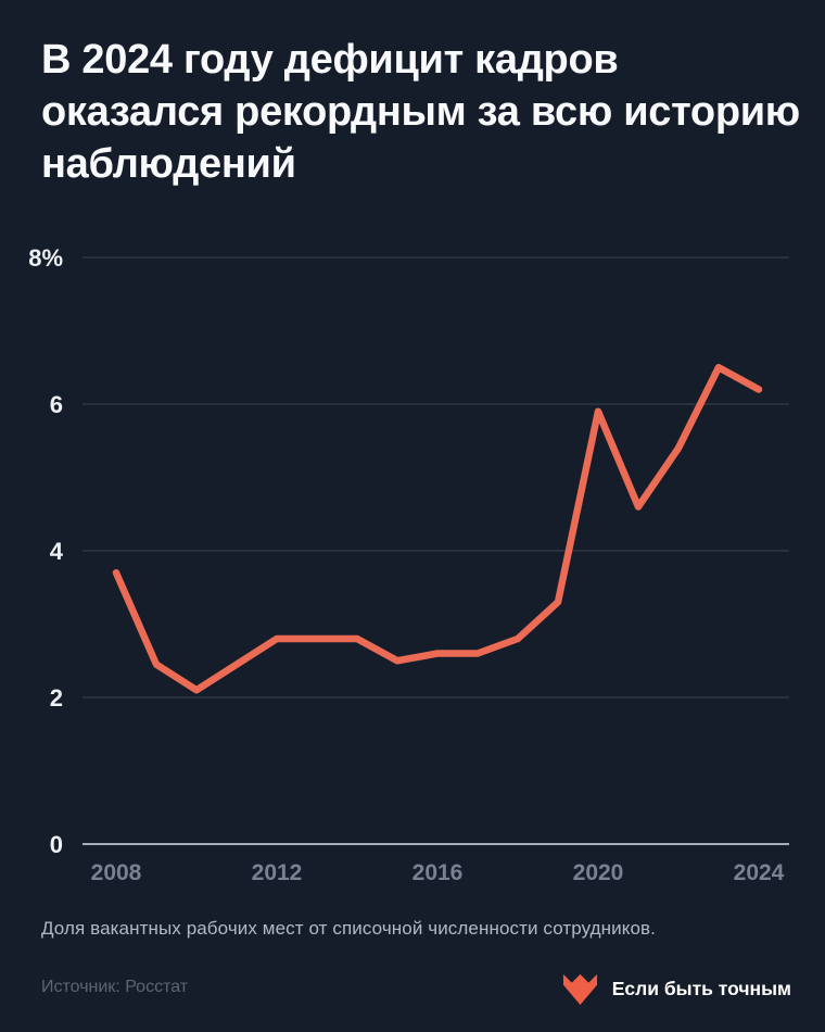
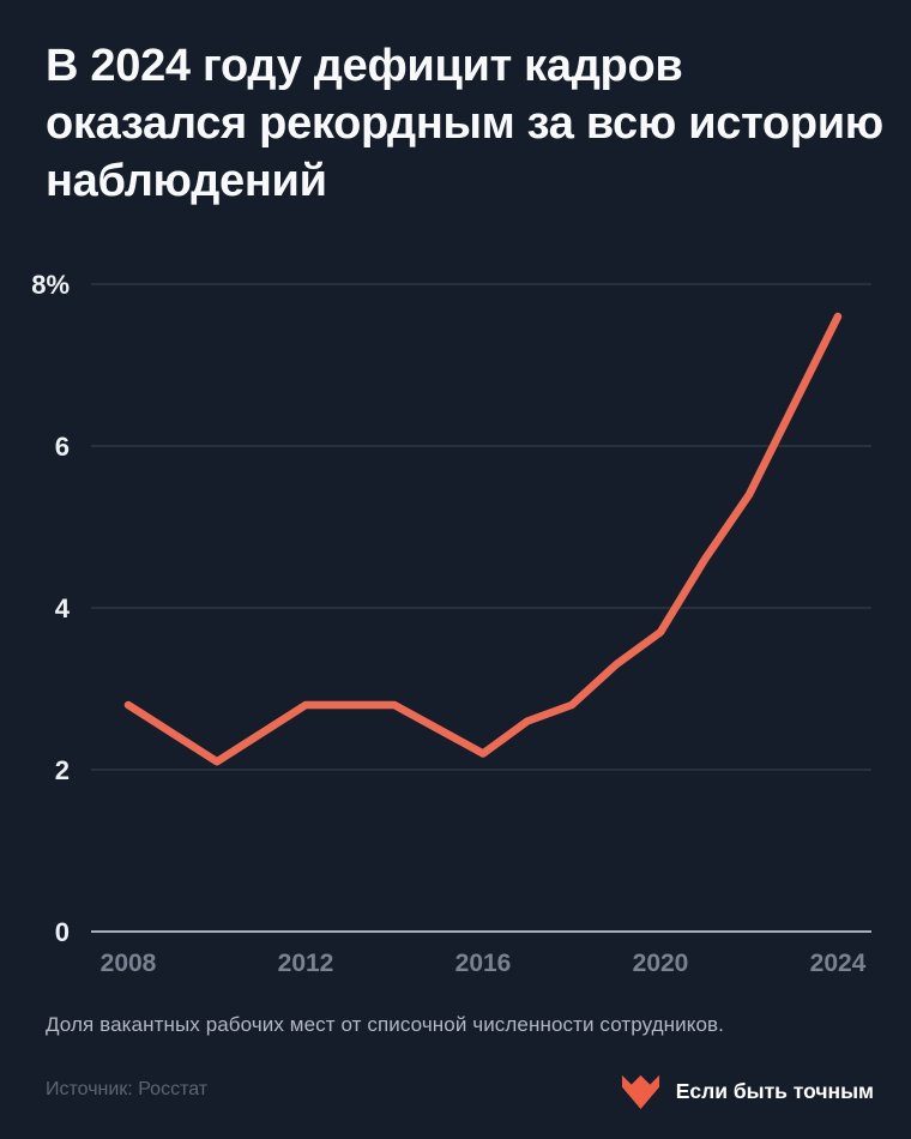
2008: 3.7% -> 2.8%
2016: 2.6% -> 2.2%
2020: 5.9% -> 3.7%
2024: 6.2% -> 7.6%
